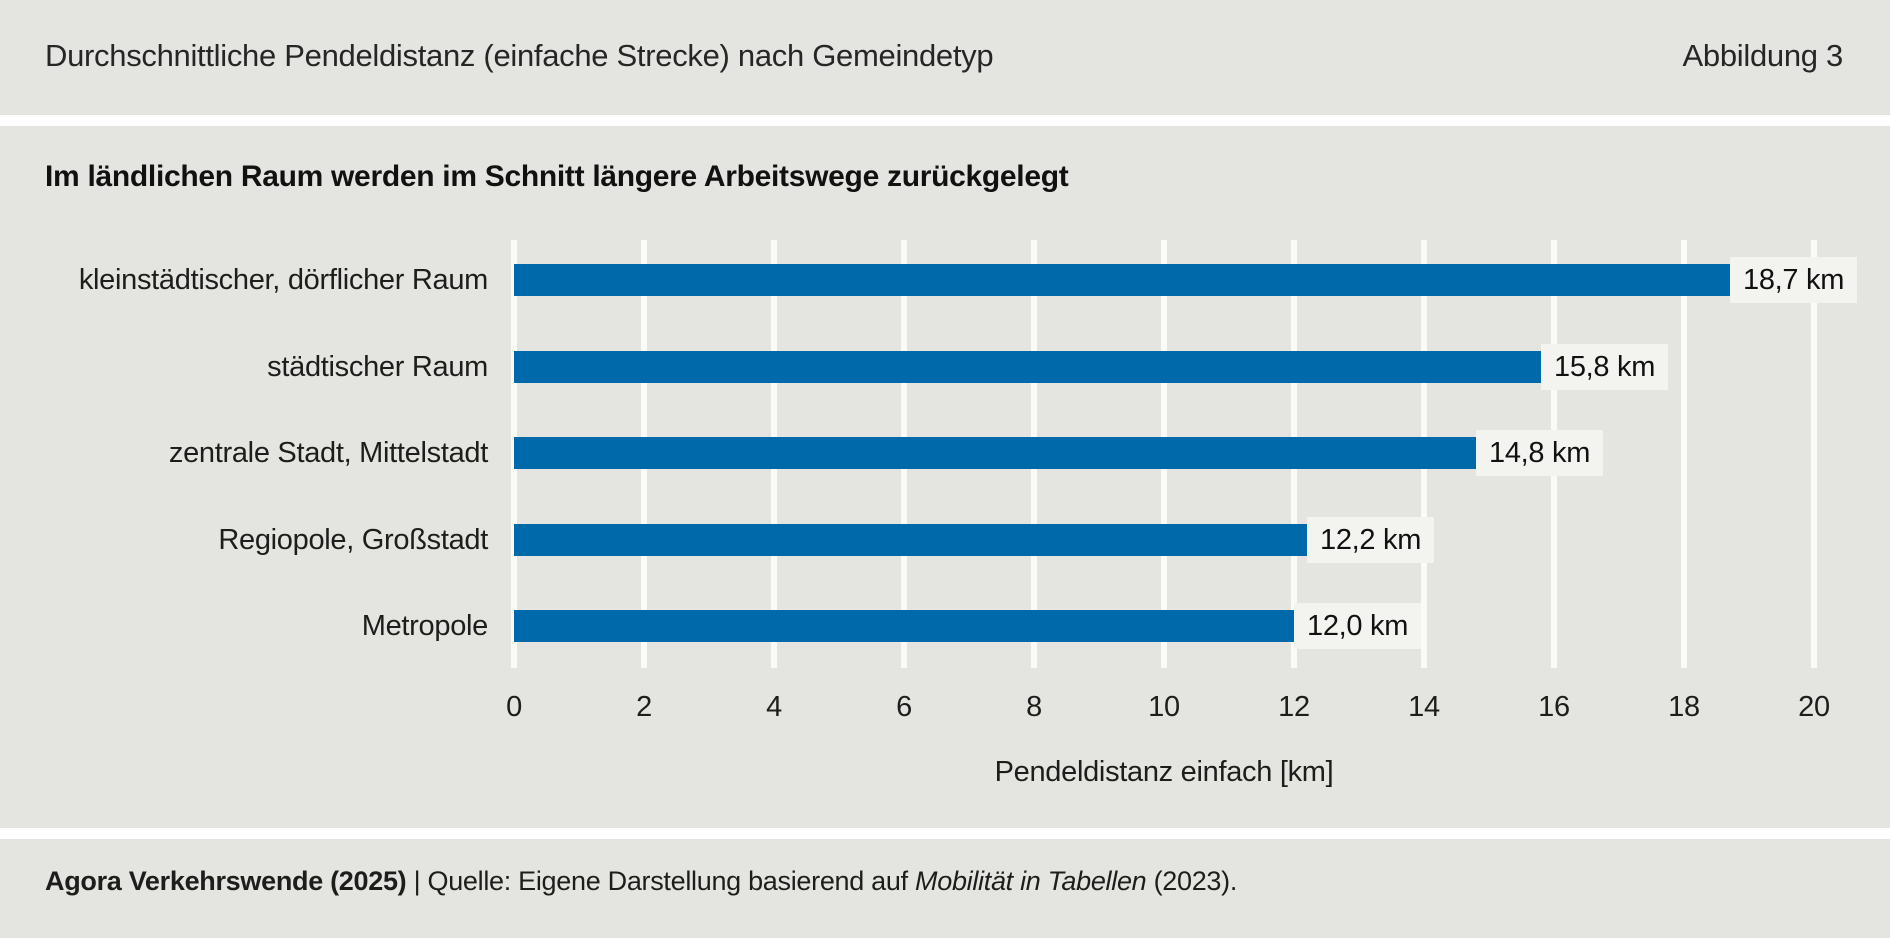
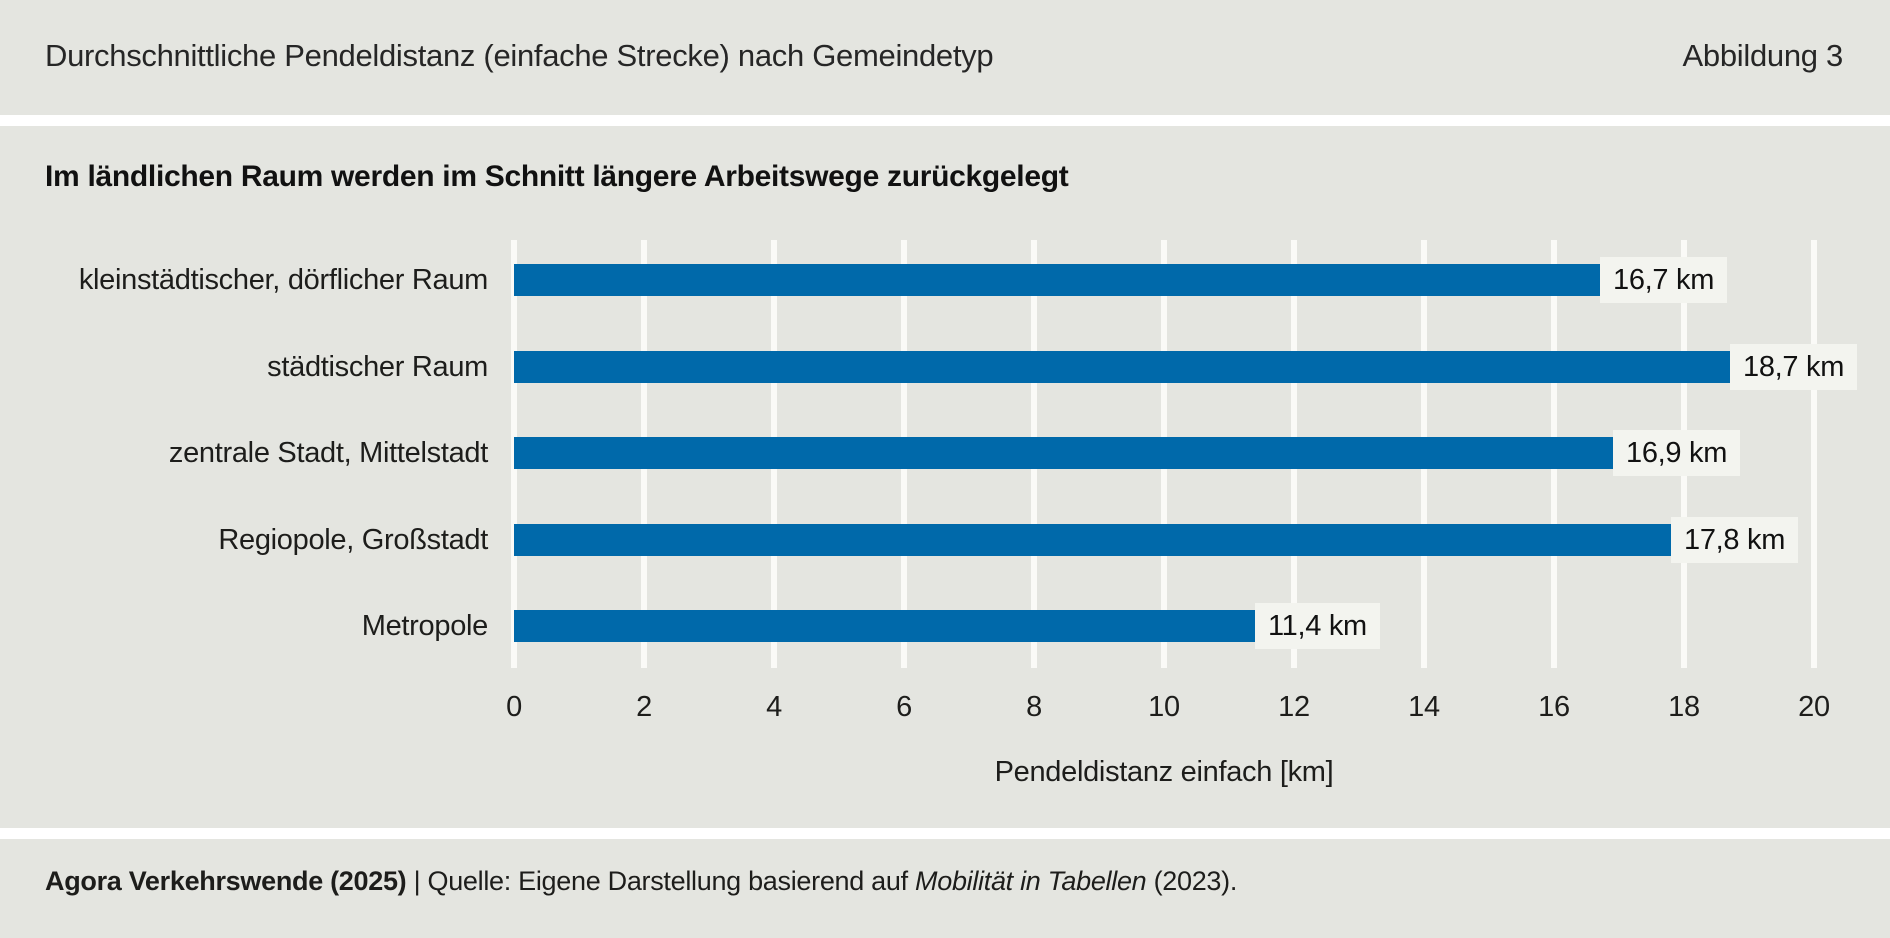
kleinstädtischer, dörflicher Raum: 18,7 -> 16,7
städtischer Raum: 15,8 -> 18,7
zentrale Stadt, Mittelstadt: 14,8 -> 16,9
Regiopole, Großstadt: 12,2 -> 17,8
Metropole: 12,0 -> 11,4
